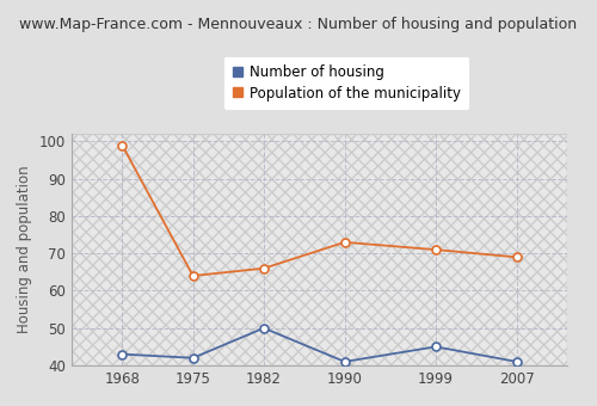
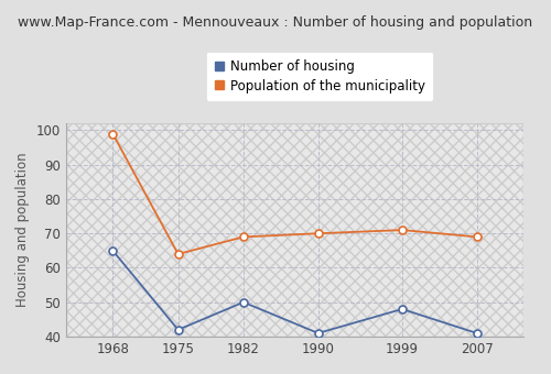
Number of housing/1968: 43 -> 65
Population of the municipality/1982: 66 -> 69
Population of the municipality/1990: 73 -> 70
Number of housing/1999: 45 -> 48
